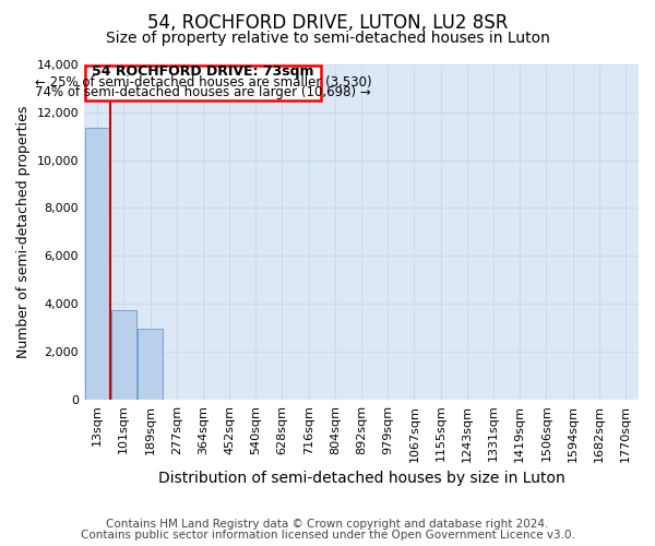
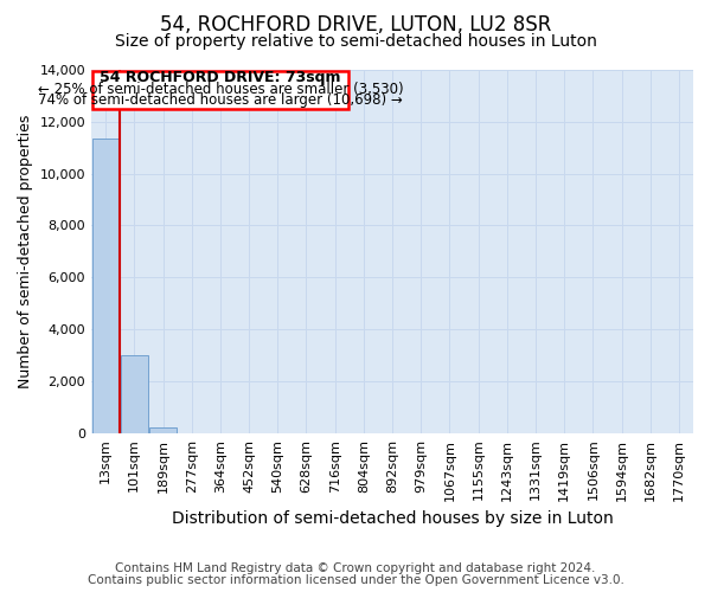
101sqm: 3,750 -> 3,020
189sqm: 2,950 -> 200
